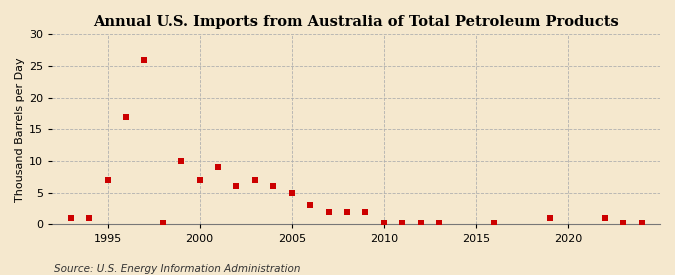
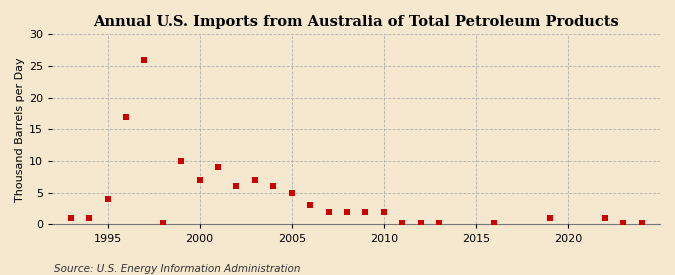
1995: 7.0 -> 4.0
2010: 0.3 -> 2.0
